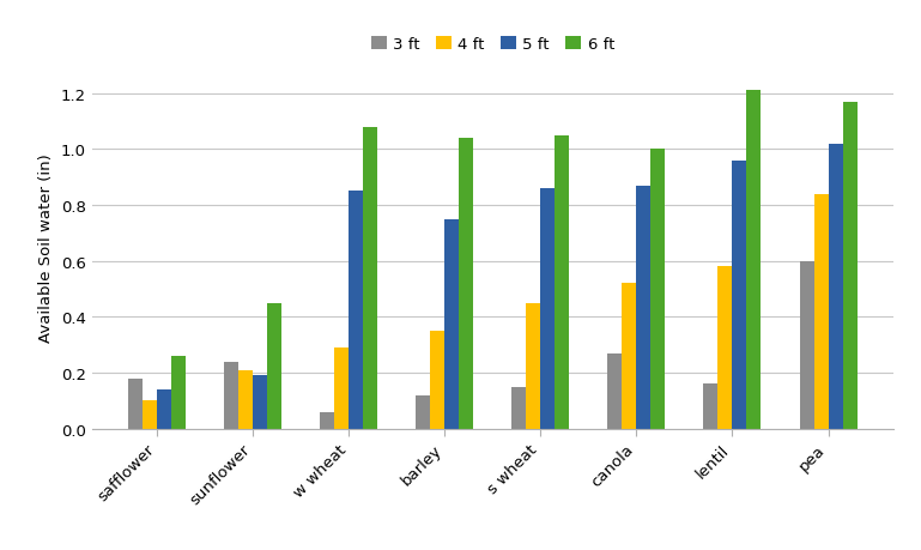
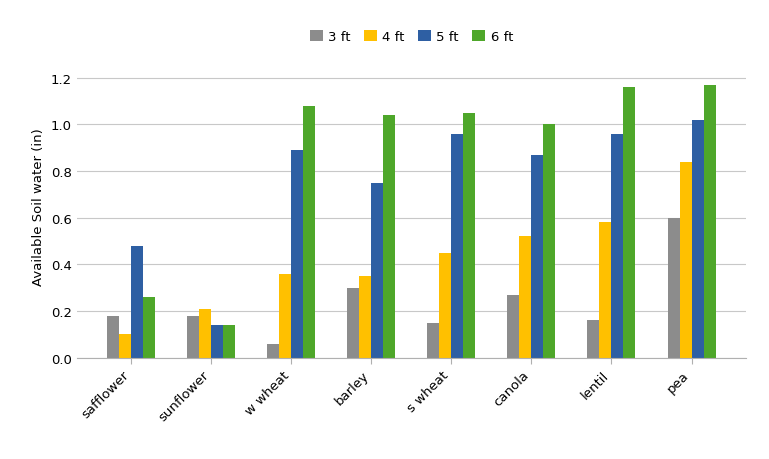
5 ft/safflower: 0.14 -> 0.48
3 ft/sunflower: 0.24 -> 0.18
5 ft/sunflower: 0.19 -> 0.14
6 ft/sunflower: 0.45 -> 0.14
4 ft/w wheat: 0.29 -> 0.36
5 ft/w wheat: 0.85 -> 0.89
3 ft/barley: 0.12 -> 0.30
5 ft/s wheat: 0.86 -> 0.96
6 ft/lentil: 1.21 -> 1.16
